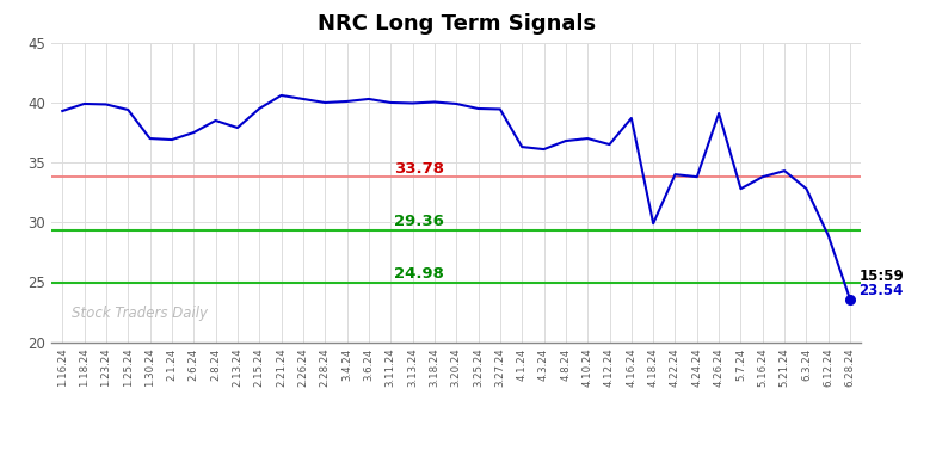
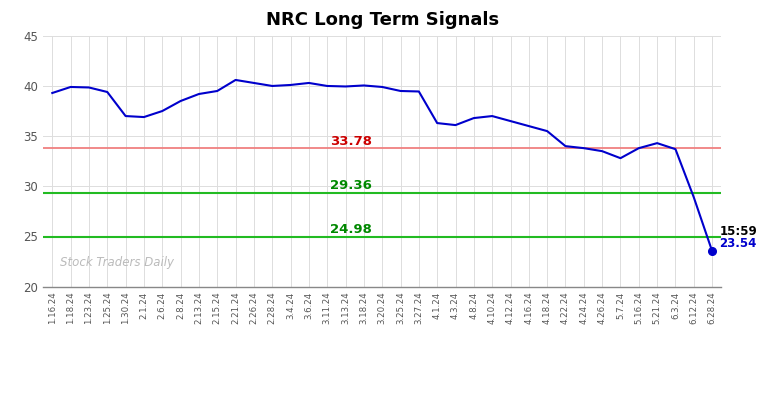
2.13.24: 37.9 -> 39.2
4.16.24: 38.7 -> 36.0
4.18.24: 29.9 -> 35.5
4.26.24: 39.1 -> 33.5
6.3.24: 32.8 -> 33.7
